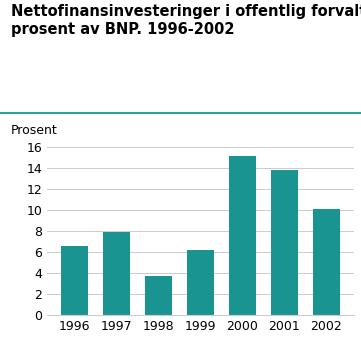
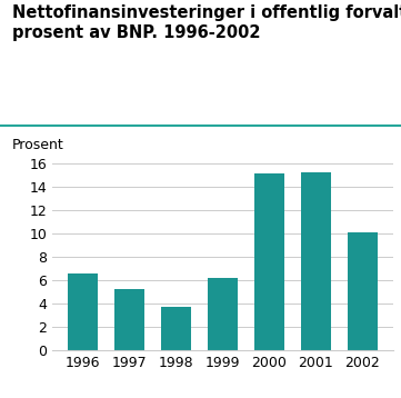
1997: 7.9 -> 5.2
2001: 13.8 -> 15.2
